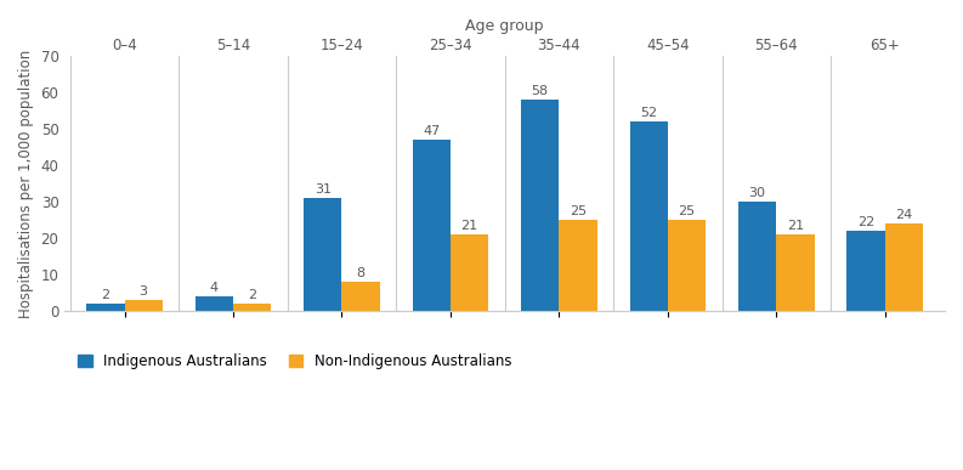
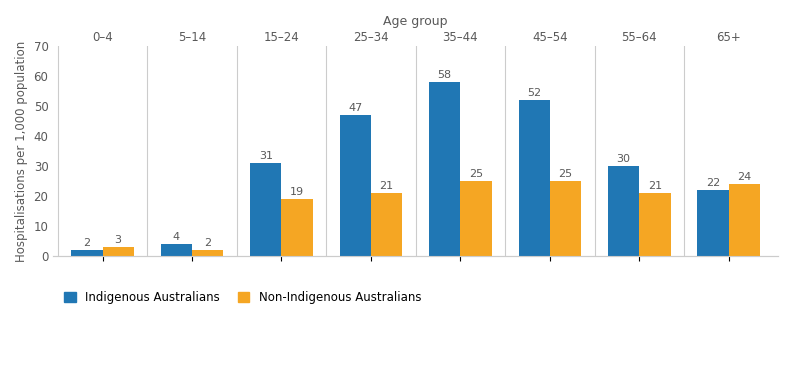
Non-Indigenous Australians/15–24: 8 -> 19
